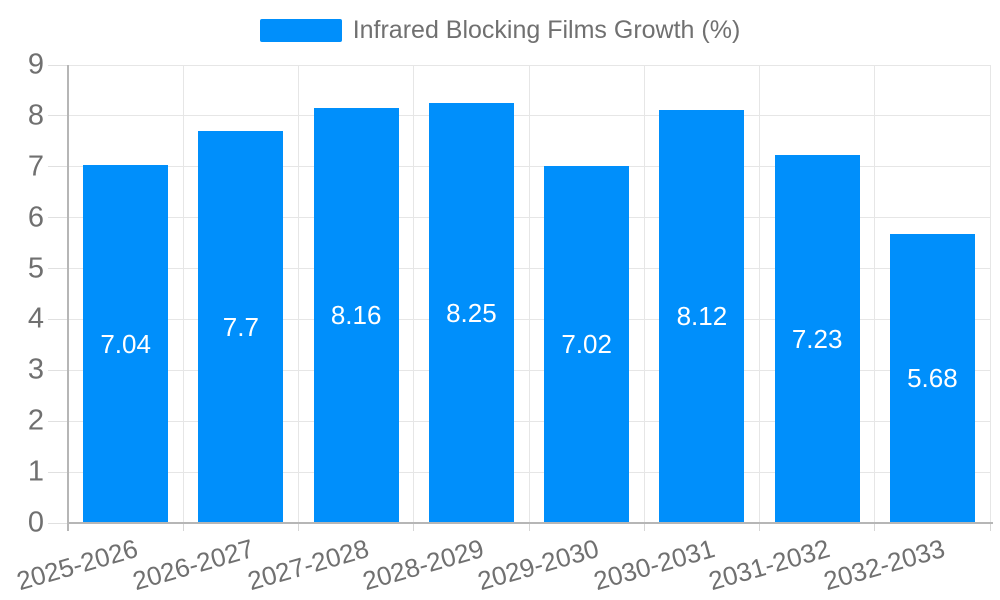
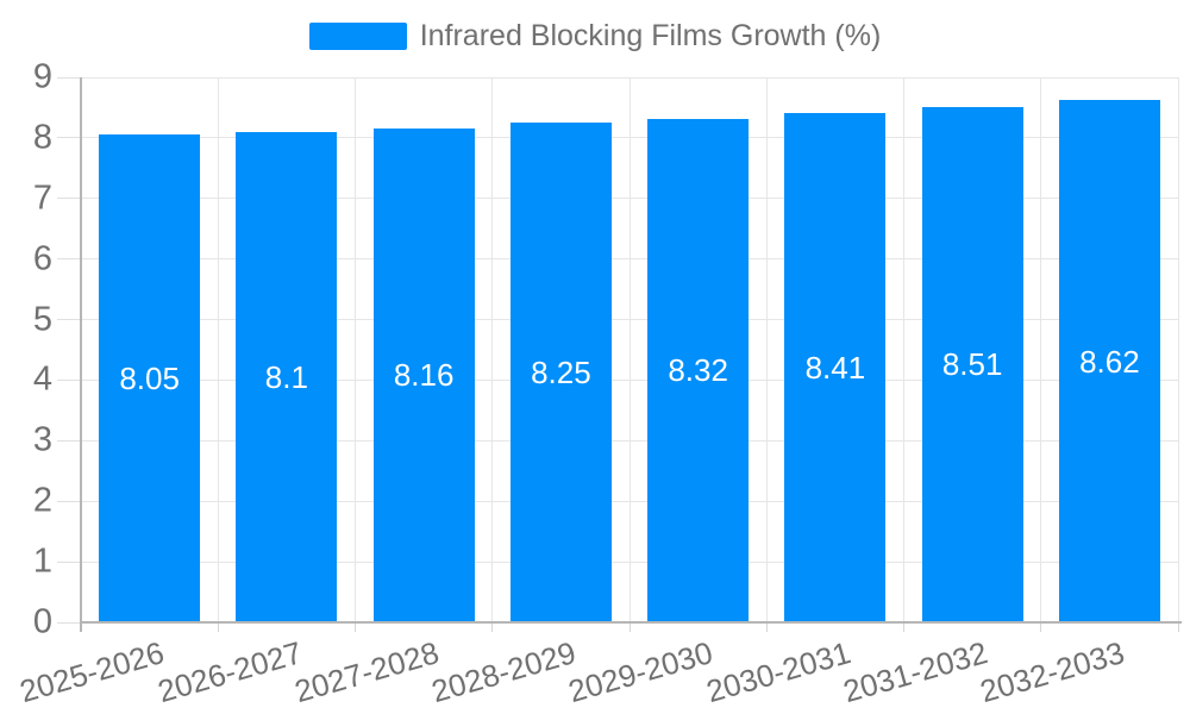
2025-2026: 7.04 -> 8.05
2026-2027: 7.7 -> 8.1
2029-2030: 7.02 -> 8.32
2030-2031: 8.12 -> 8.41
2031-2032: 7.23 -> 8.51
2032-2033: 5.68 -> 8.62
